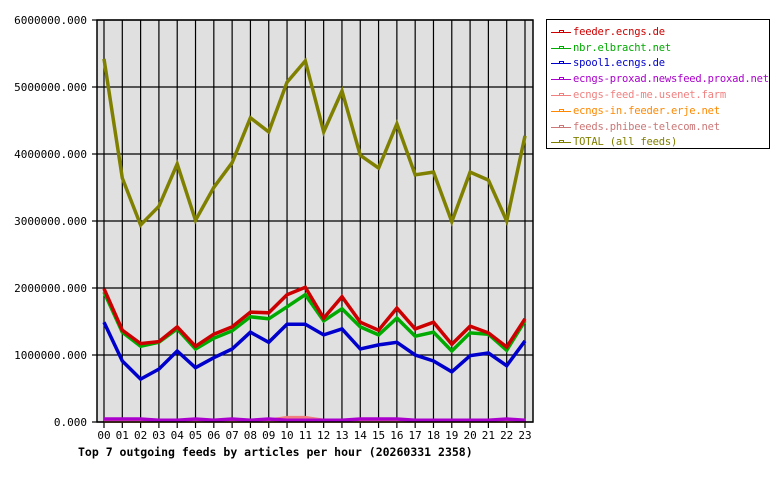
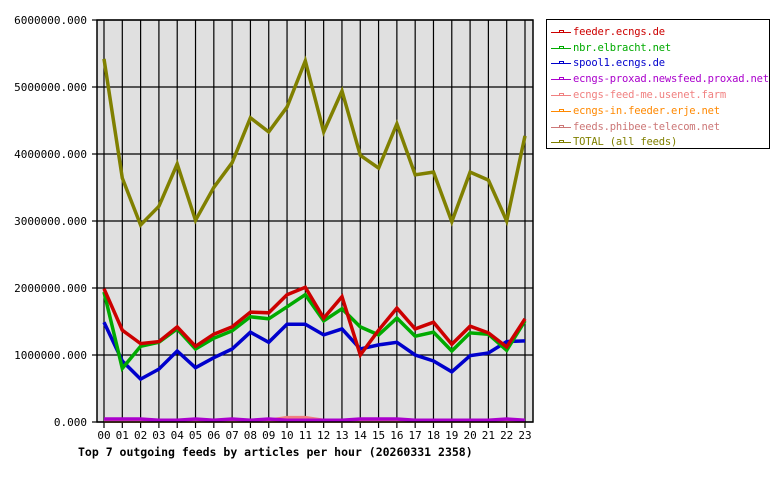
nbr.elbracht.net/01: 1300000 -> 800000
TOTAL (all feeds)/10: 5100000 -> 4700000
feeder.ecngs.de/14: 1500000 -> 1000000
spool1.ecngs.de/22: 800000 -> 1200000
